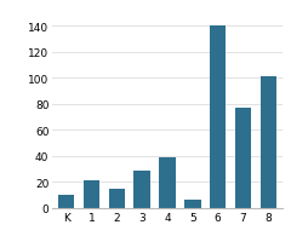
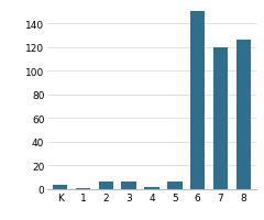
K: 10 -> 4
1: 21 -> 1
2: 15 -> 6
3: 29 -> 6
4: 39 -> 2
6: 140 -> 150
7: 77 -> 120
8: 101 -> 126
